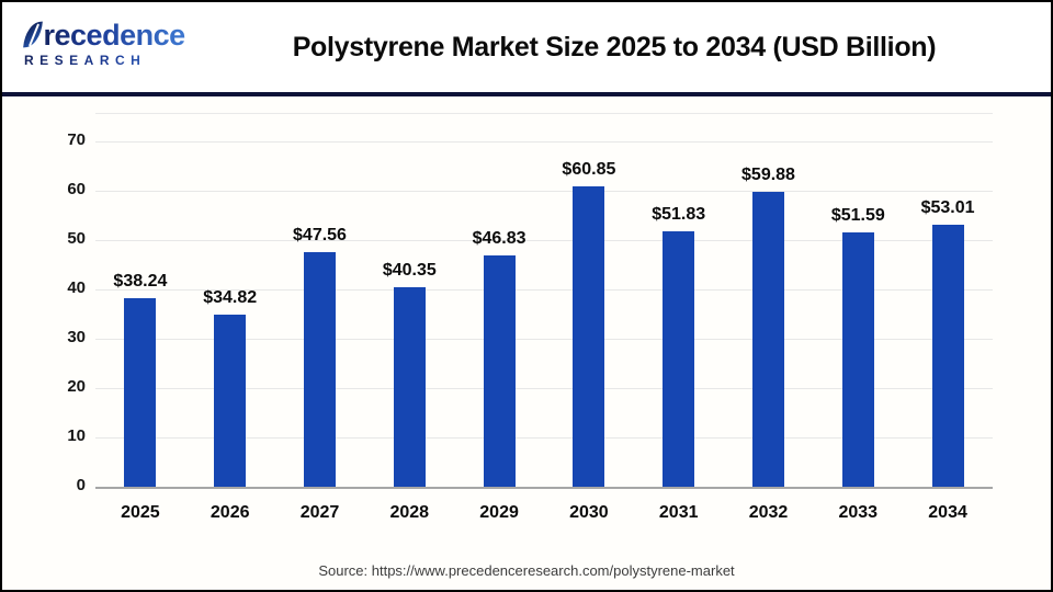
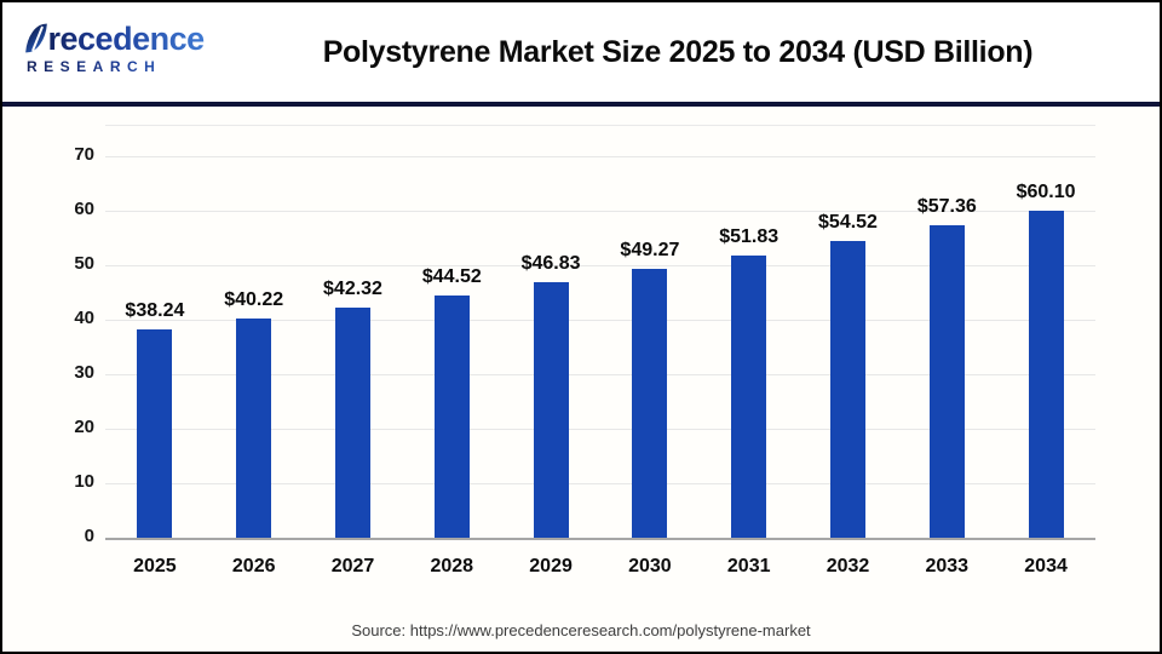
2026: $34.82 -> $40.22
2027: $47.56 -> $42.32
2028: $40.35 -> $44.52
2030: $60.85 -> $49.27
2032: $59.88 -> $54.52
2033: $51.59 -> $57.36
2034: $53.01 -> $60.10
